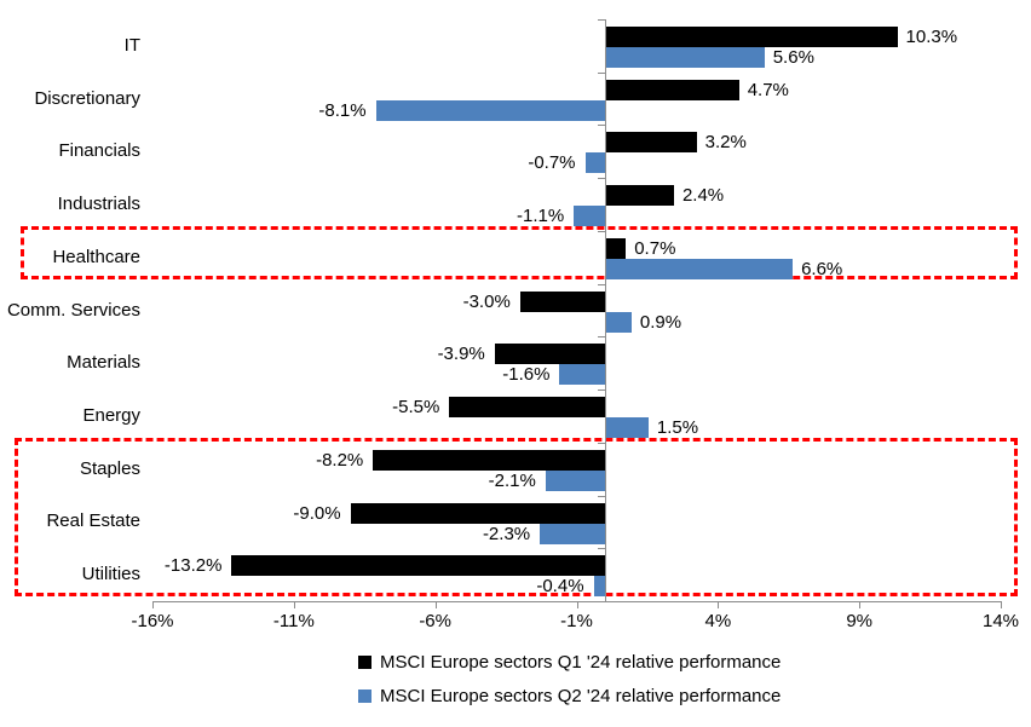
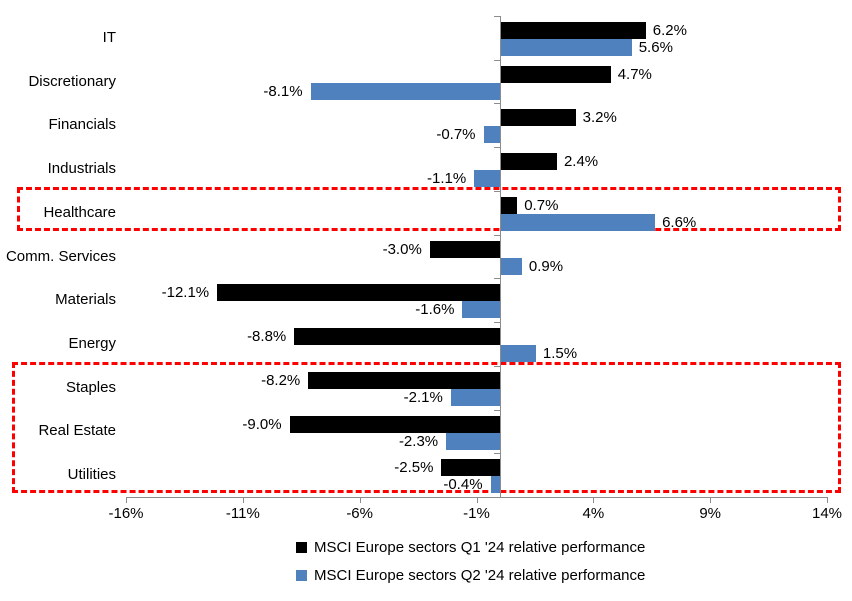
MSCI Europe sectors Q1 '24 relative performance/IT: 10.3% -> 6.2%
MSCI Europe sectors Q1 '24 relative performance/Materials: -3.9% -> -12.1%
MSCI Europe sectors Q1 '24 relative performance/Energy: -5.5% -> -8.8%
MSCI Europe sectors Q1 '24 relative performance/Utilities: -13.2% -> -2.5%
